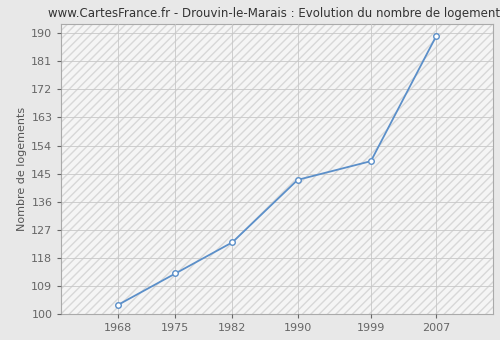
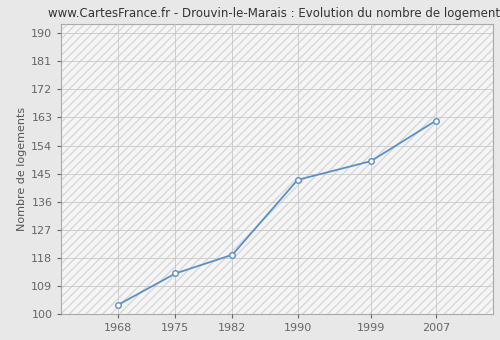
1982: 123 -> 119
2007: 189 -> 162
